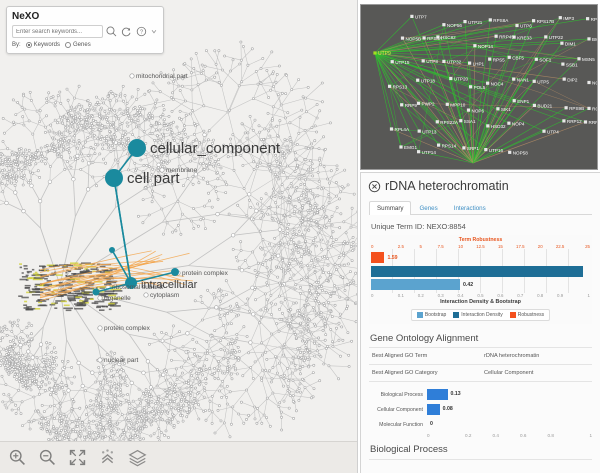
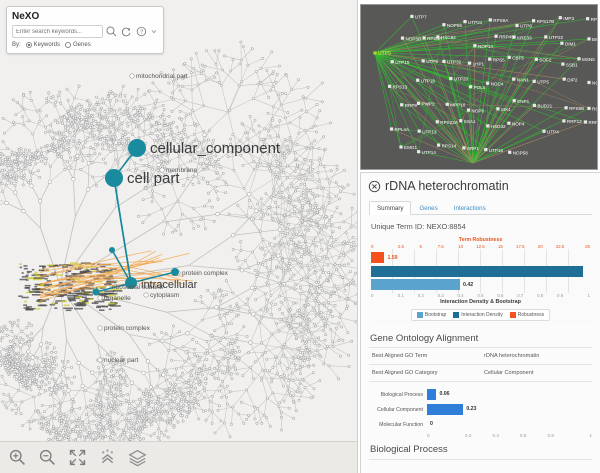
Gene Ontology Alignment/Biological Process: 0.13 -> 0.06
Gene Ontology Alignment/Cellular Component: 0.08 -> 0.23
